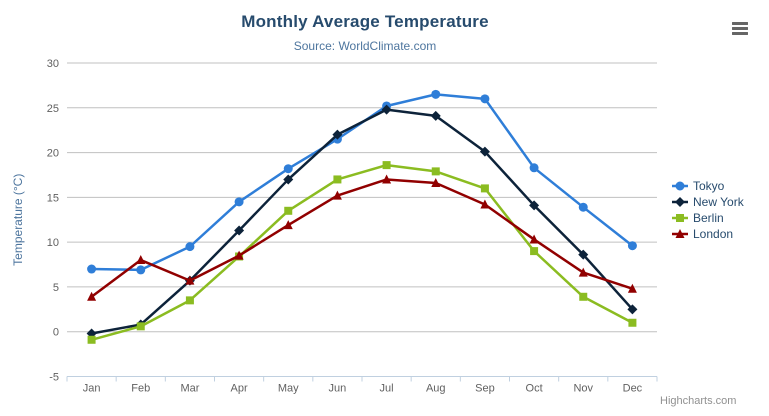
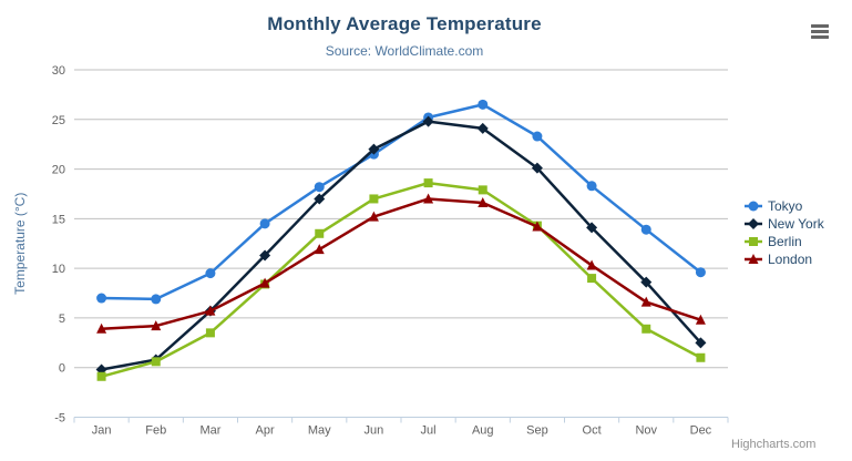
London/Feb: 8 -> 4
Tokyo/Sep: 26 -> 23
Berlin/Sep: 16 -> 14
